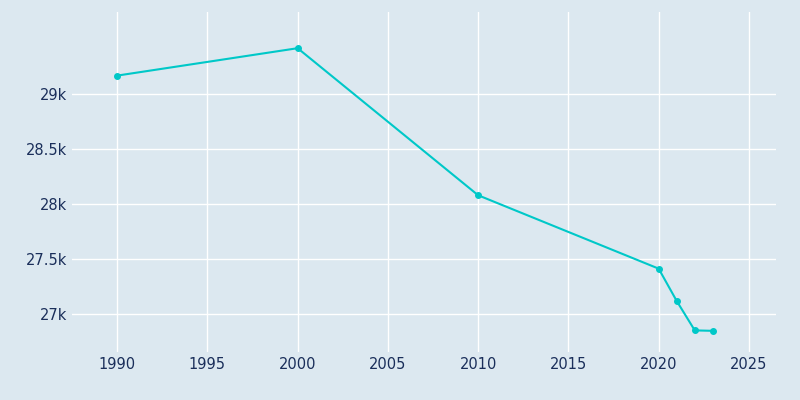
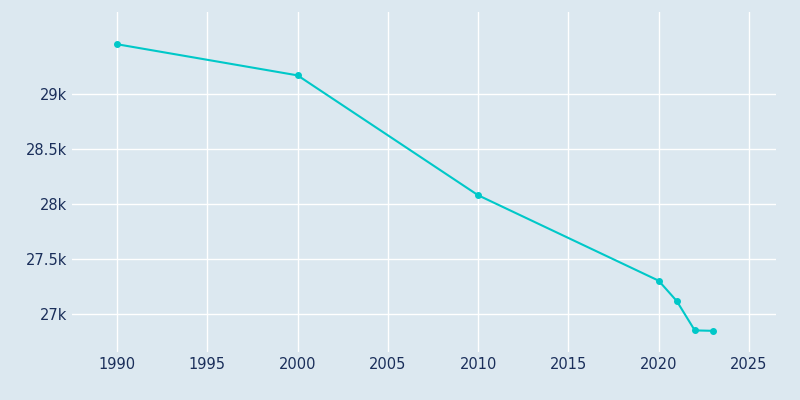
1990: 29.17k -> 29.46k
2000: 29.42k -> 29.17k
2020: 27.41k -> 27.30k
